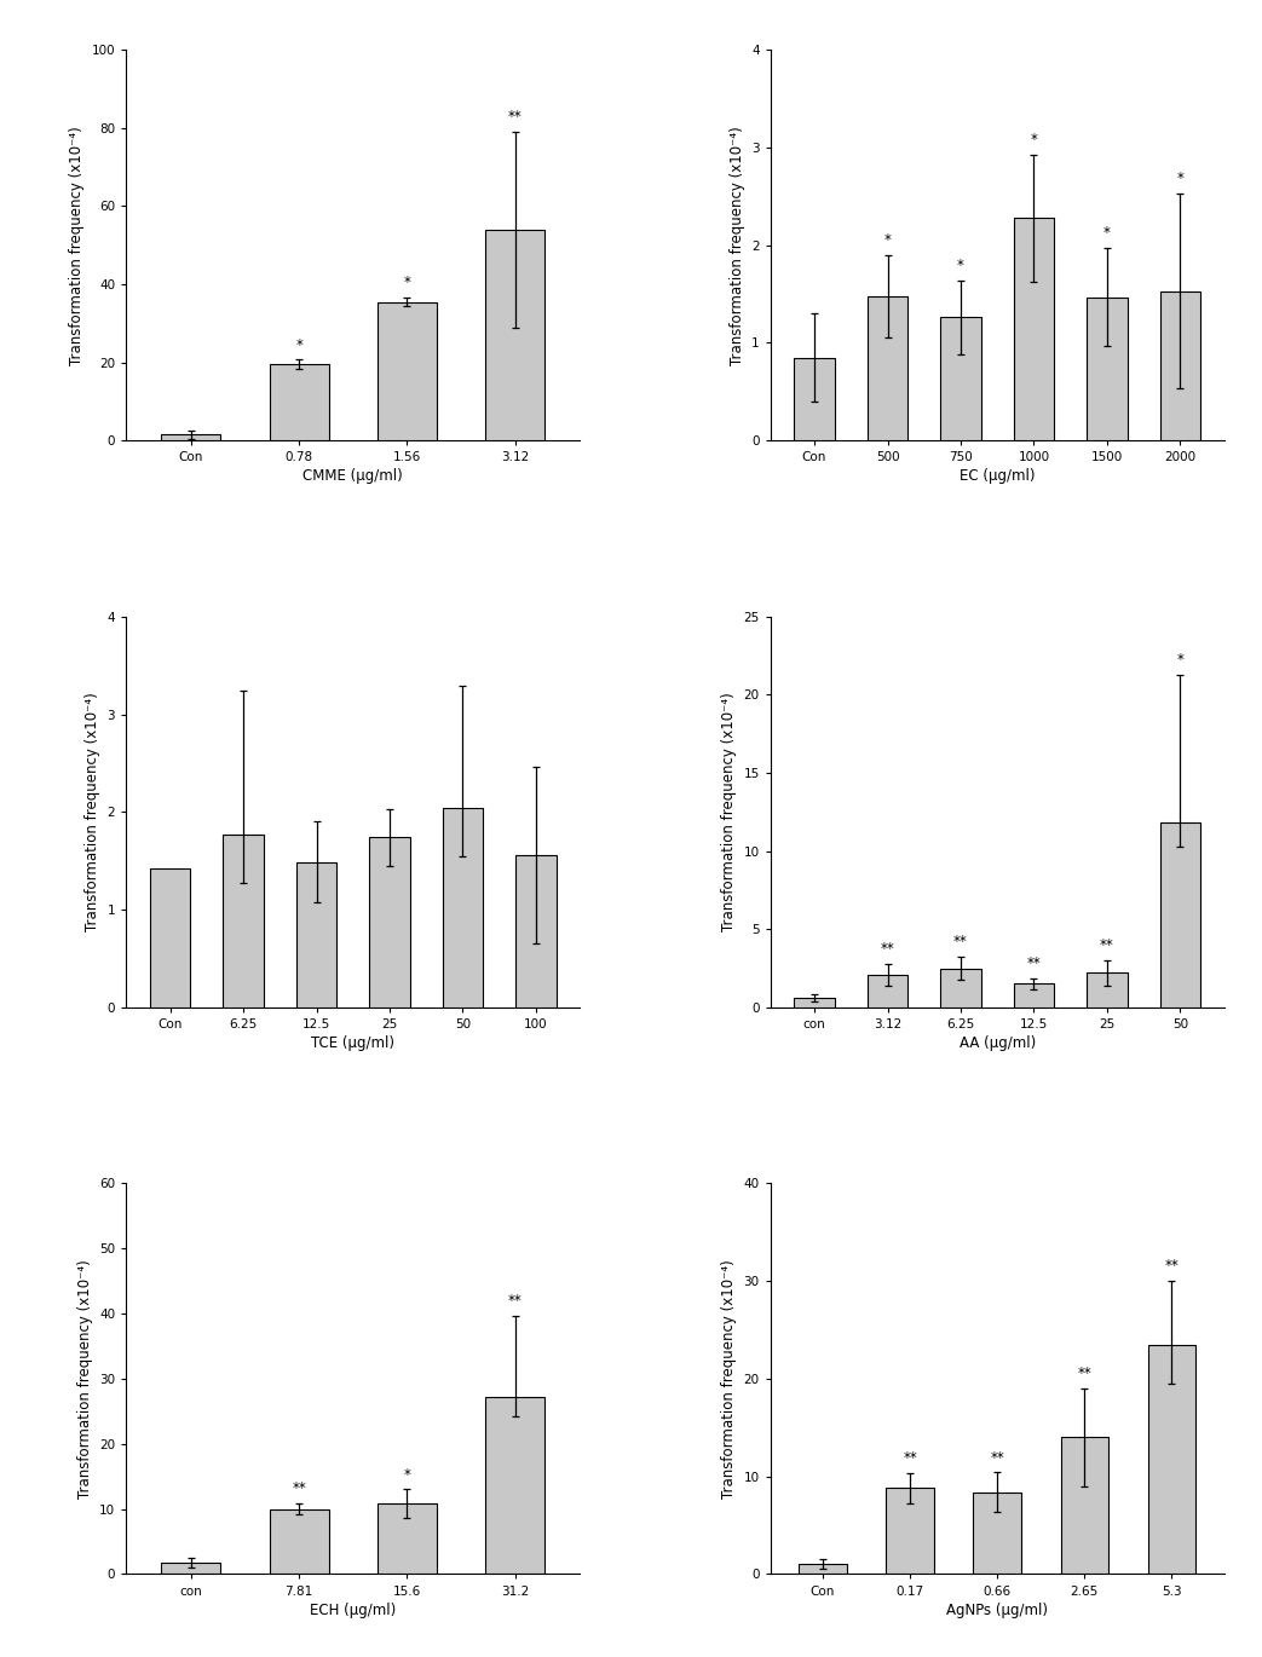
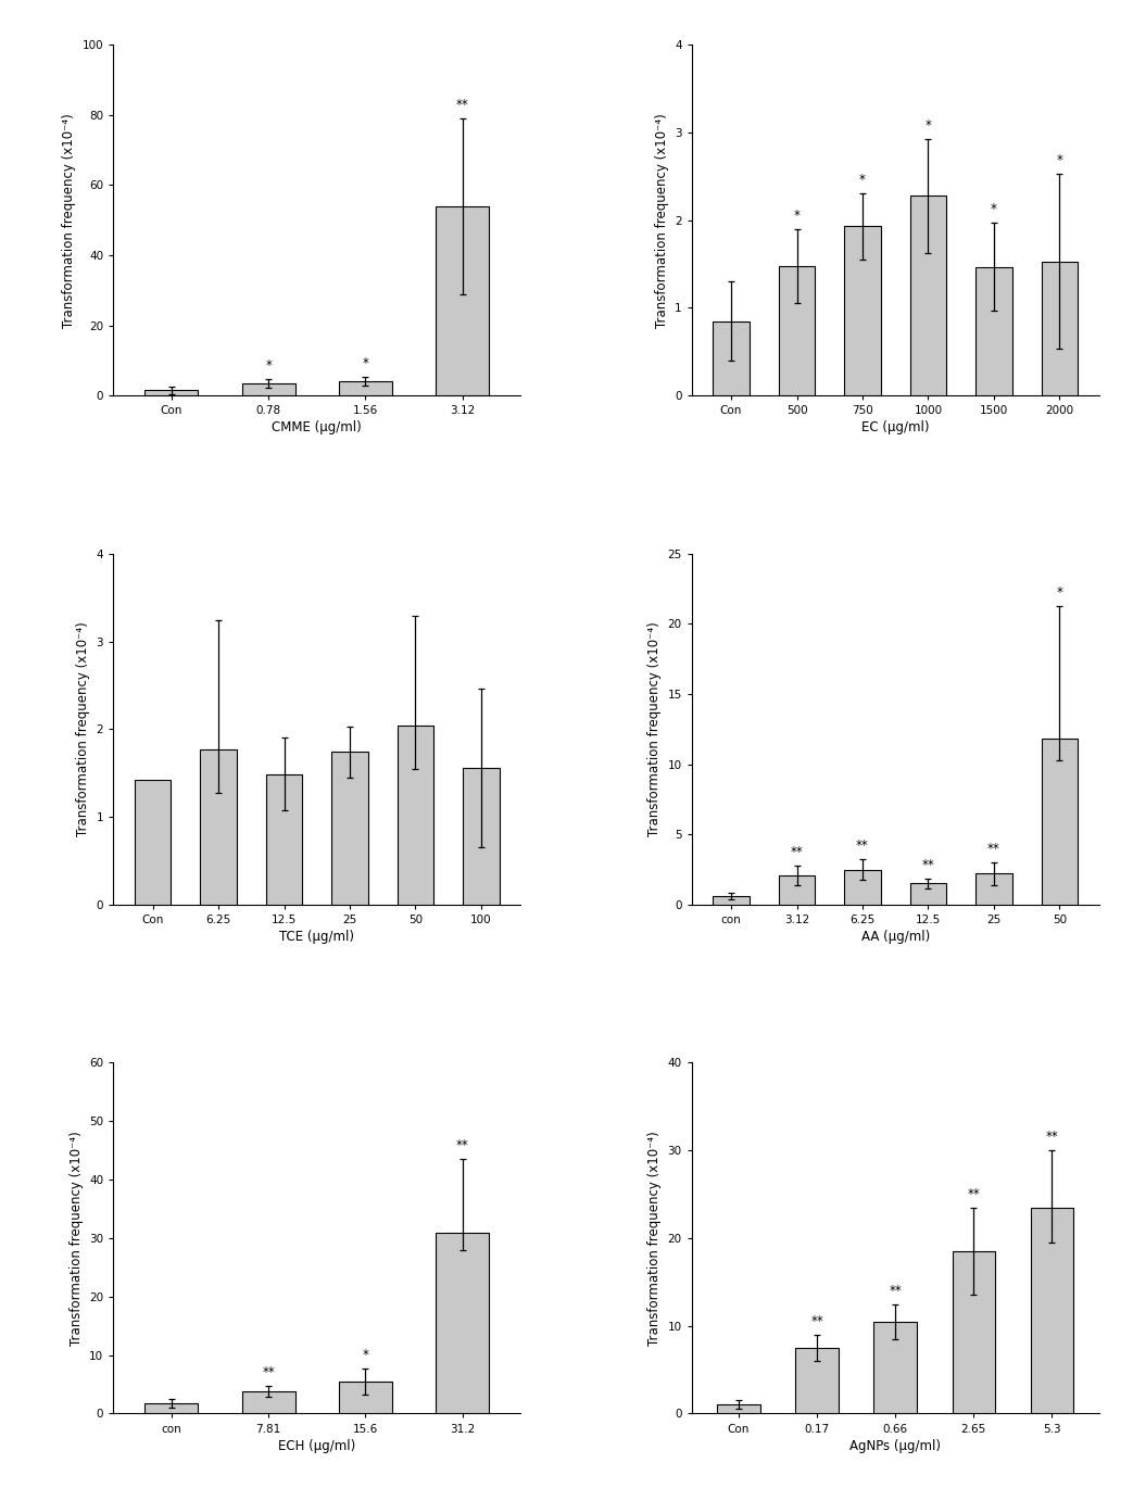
0.78: 19.5 -> 3.5
1.56: 35.5 -> 4.2
750: 1.26 -> 1.93
7.81: 10.0 -> 3.8
15.6: 10.8 -> 5.5
31.2: 27.2 -> 31.0
0.17: 8.8 -> 7.5
0.66: 8.4 -> 10.5
2.65: 14.0 -> 18.5
